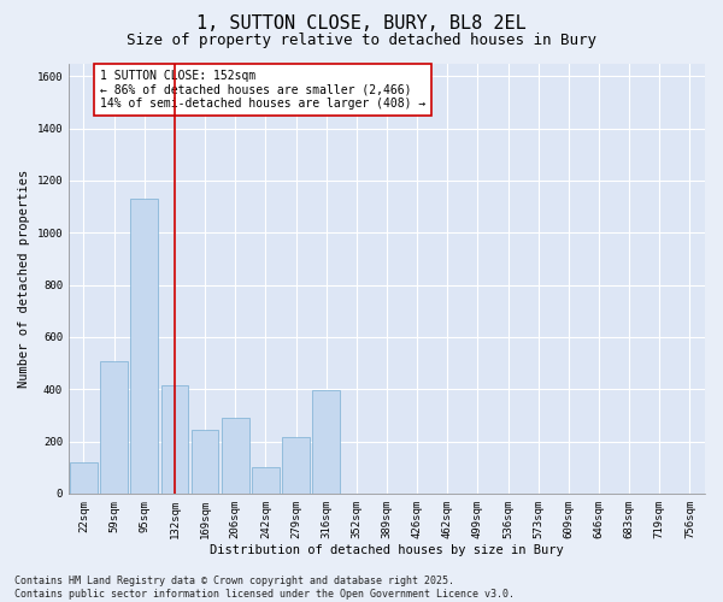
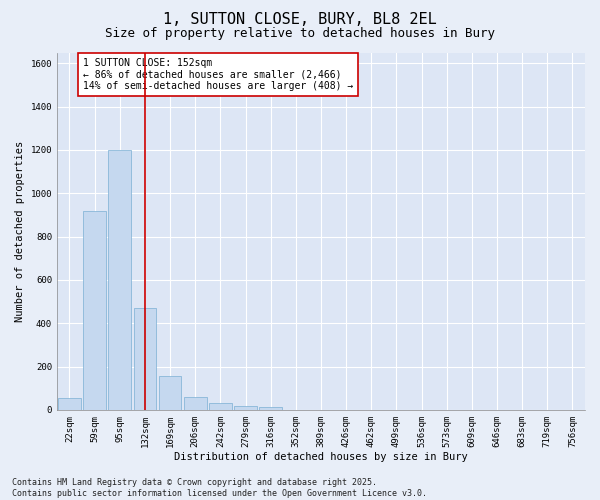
22sqm: 120 -> 55
59sqm: 505 -> 920
95sqm: 1130 -> 1200
132sqm: 415 -> 470
169sqm: 245 -> 155
206sqm: 290 -> 60
242sqm: 100 -> 32
279sqm: 215 -> 18
316sqm: 395 -> 12
